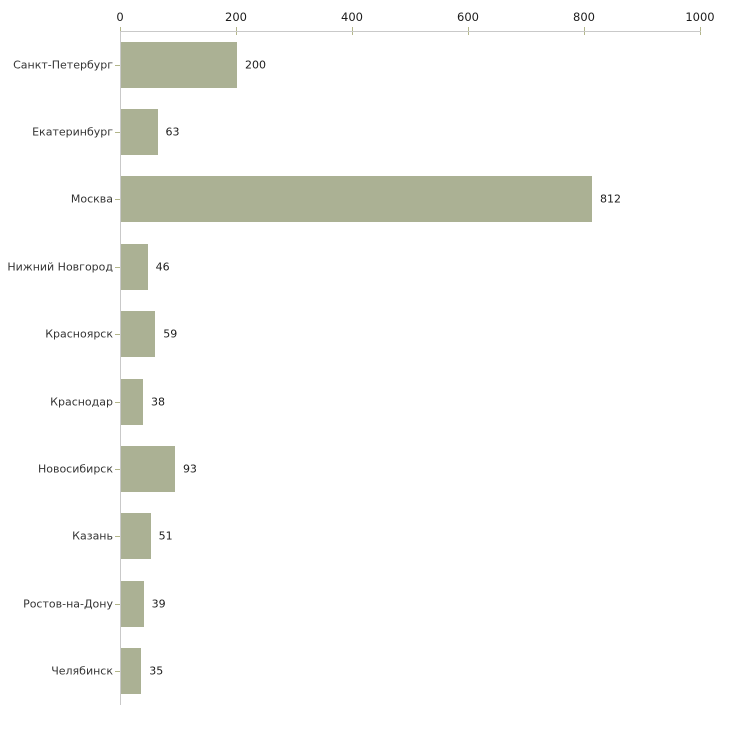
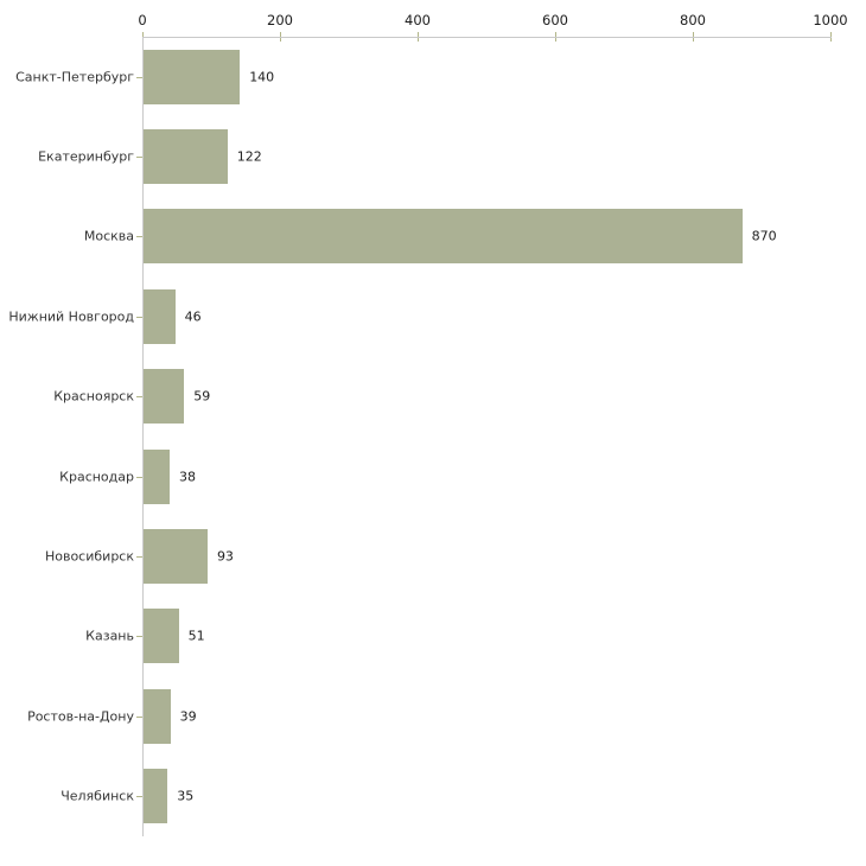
Санкт-Петербург: 200 -> 140
Екатеринбург: 63 -> 122
Москва: 812 -> 870
